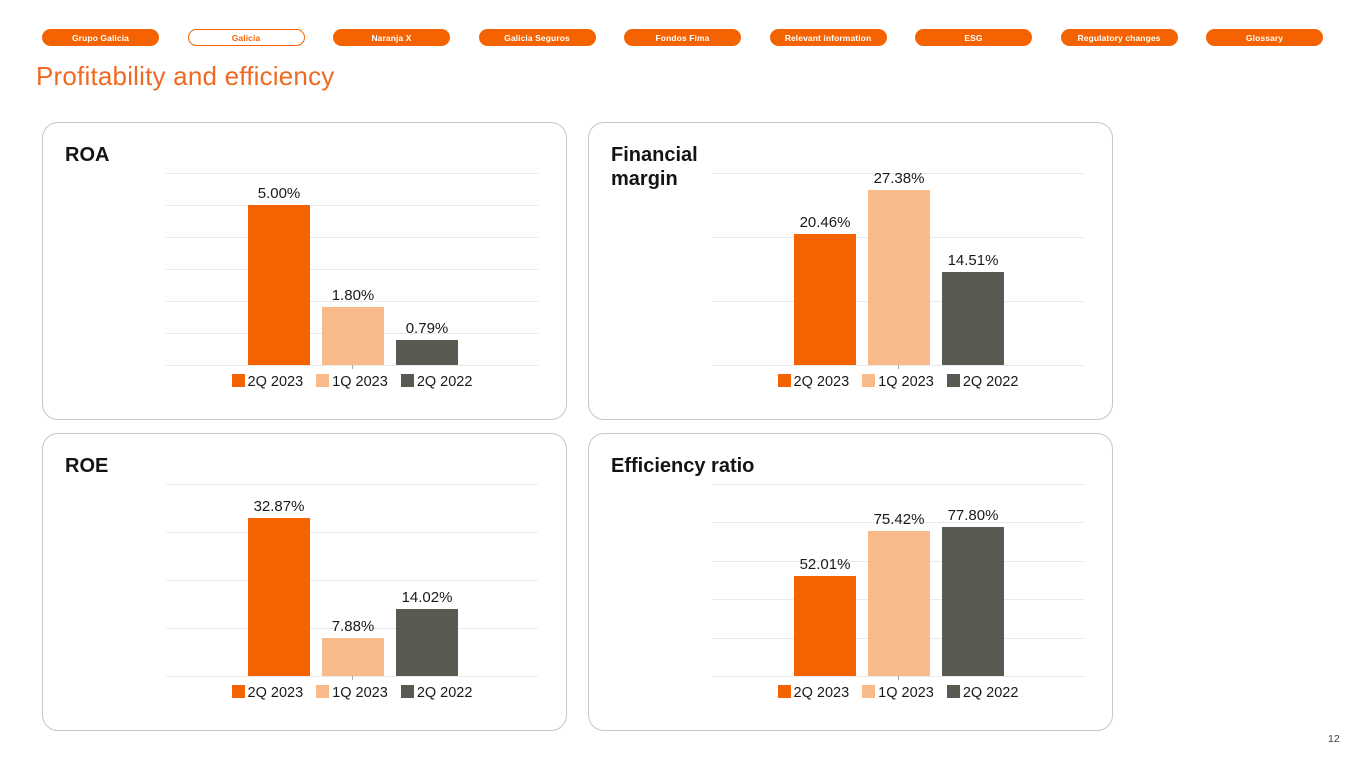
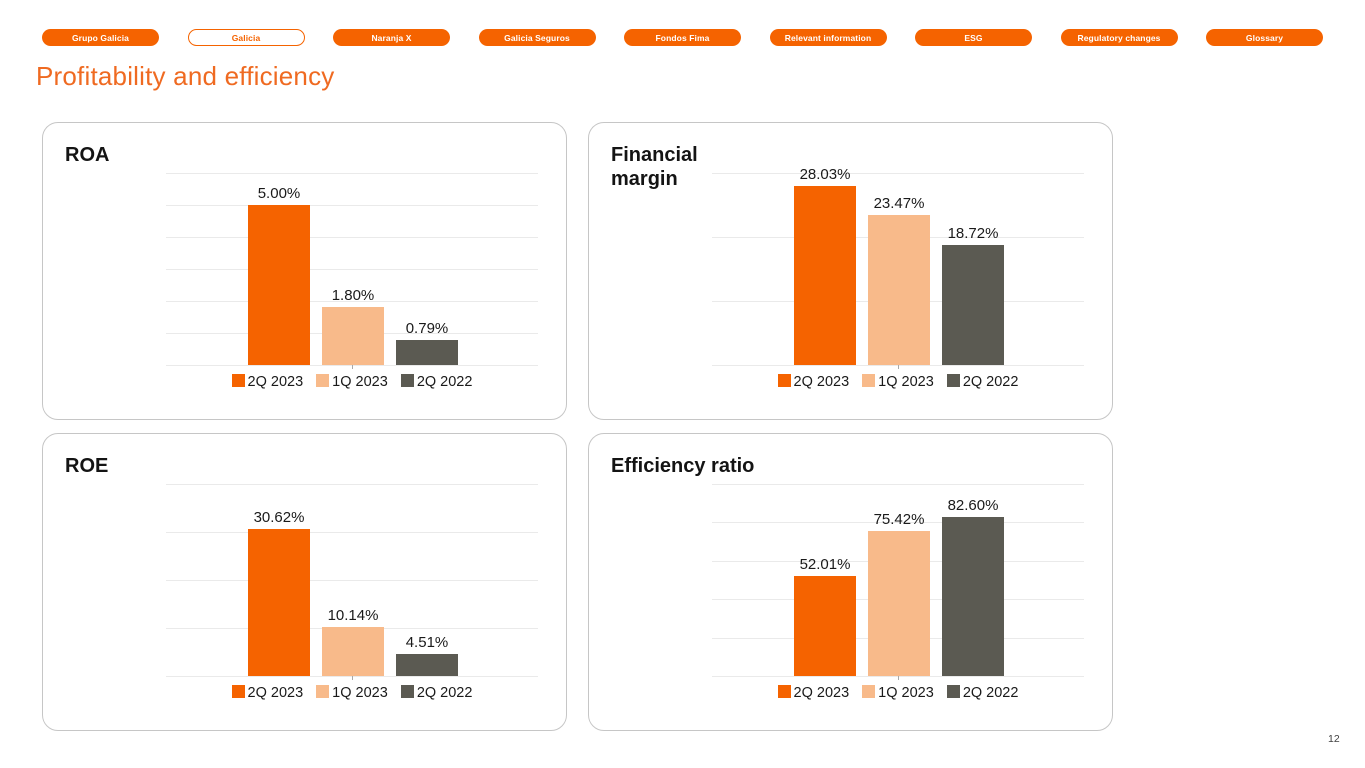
Financial margin/2Q 2023: 20.46% -> 28.03%
Financial margin/1Q 2023: 27.38% -> 23.47%
Financial margin/2Q 2022: 14.51% -> 18.72%
ROE/2Q 2023: 32.87% -> 30.62%
ROE/1Q 2023: 7.88% -> 10.14%
ROE/2Q 2022: 14.02% -> 4.51%
Efficiency ratio/2Q 2022: 77.80% -> 82.60%
